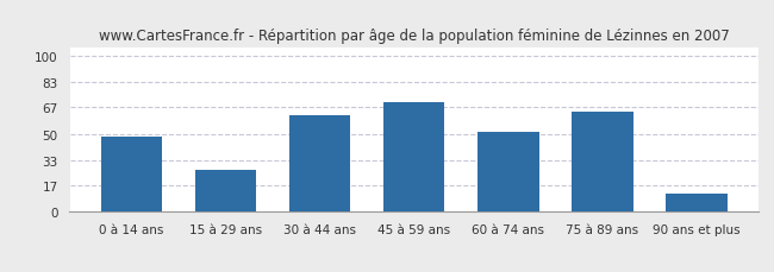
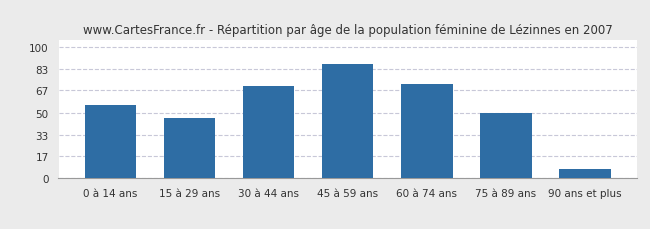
0 à 14 ans: 48 -> 56
15 à 29 ans: 27 -> 46
30 à 44 ans: 62 -> 70
45 à 59 ans: 70 -> 87
60 à 74 ans: 51 -> 72
75 à 89 ans: 64 -> 50
90 ans et plus: 12 -> 7
